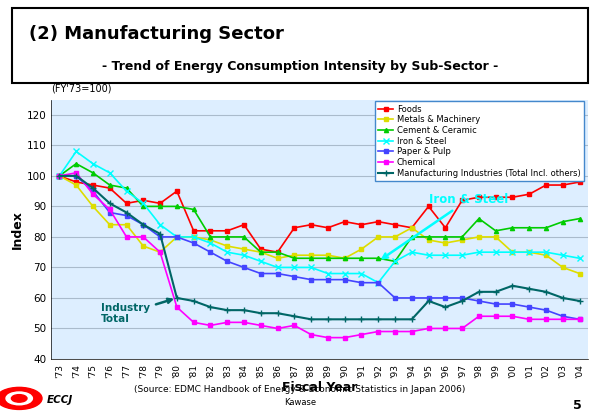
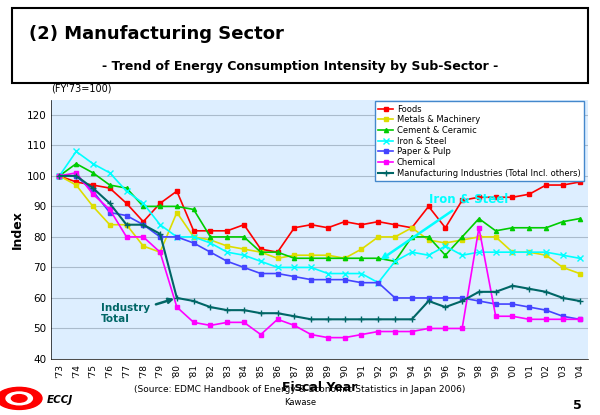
Manufacturing Industries (Total Incl. others)/'77: 88 -> 84
Foods/'78: 92 -> 85
Metals & Machinery/'80: 80 -> 88
Chemical/'85: 51 -> 48
Chemical/'86: 50 -> 53
Cement & Ceramic/'96: 80 -> 74
Iron & Steel/'96: 74 -> 77
Chemical/'98: 54 -> 83
